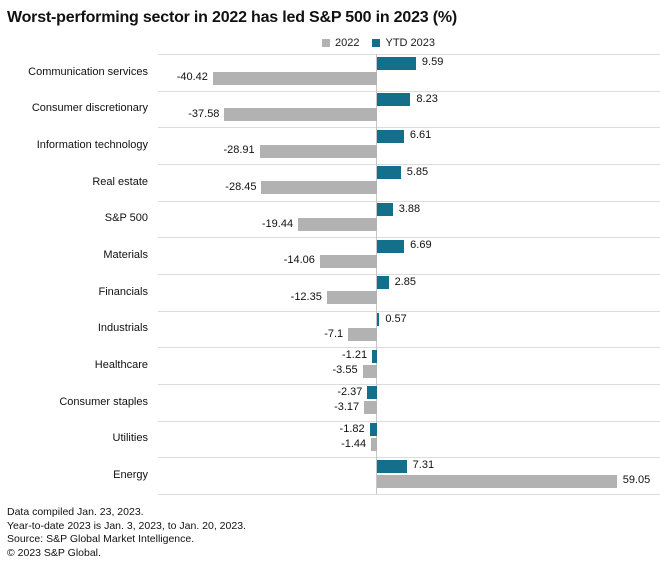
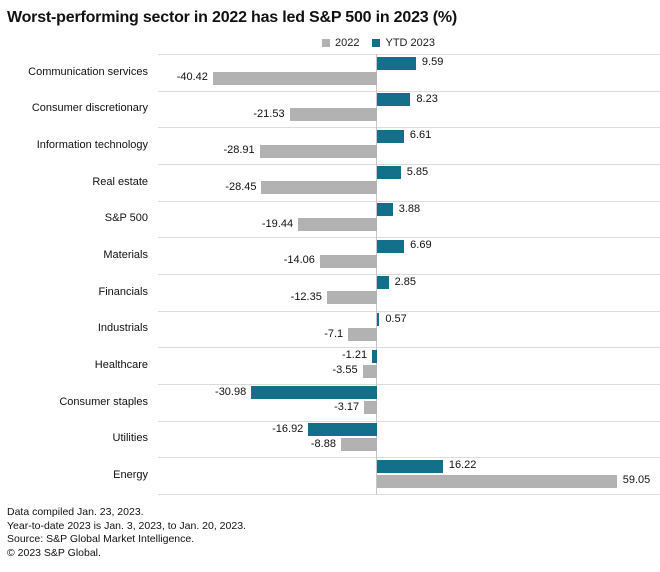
2022/Consumer discretionary: -37.58 -> -21.53
YTD 2023/Consumer staples: -2.37 -> -30.98
2022/Utilities: -1.44 -> -8.88
YTD 2023/Utilities: -1.82 -> -16.92
YTD 2023/Energy: 7.31 -> 16.22
